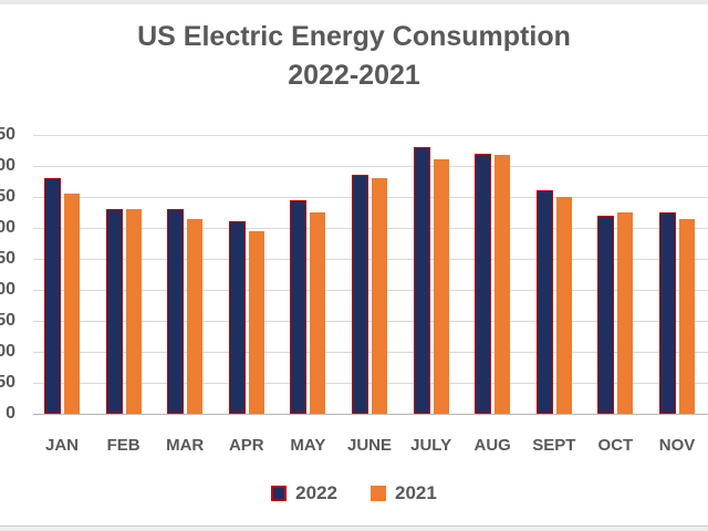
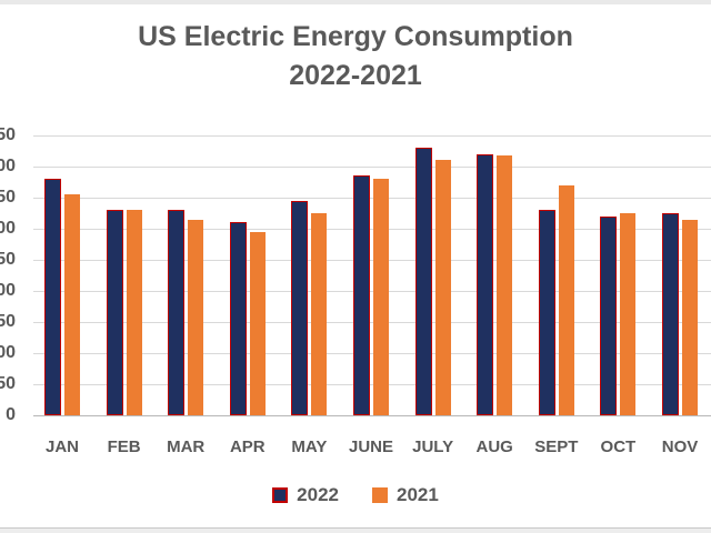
2022/SEPT: 360 -> 330
2021/SEPT: 350 -> 370
